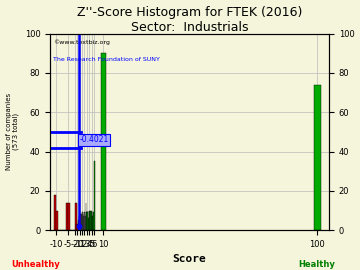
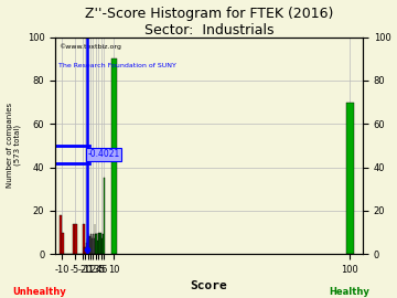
100: 74 -> 70
